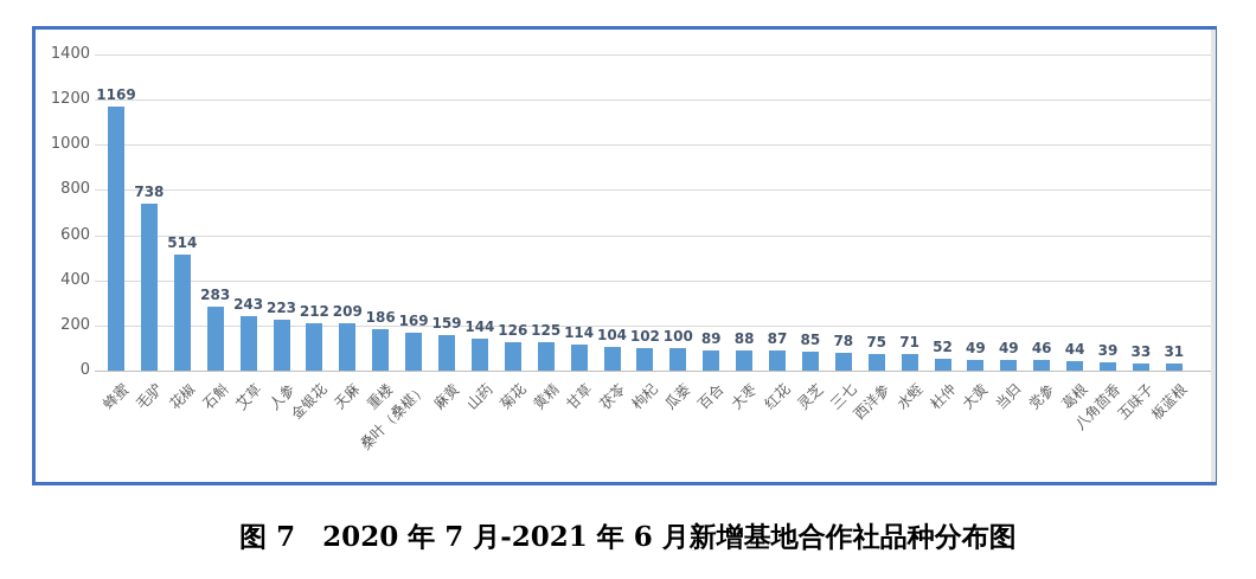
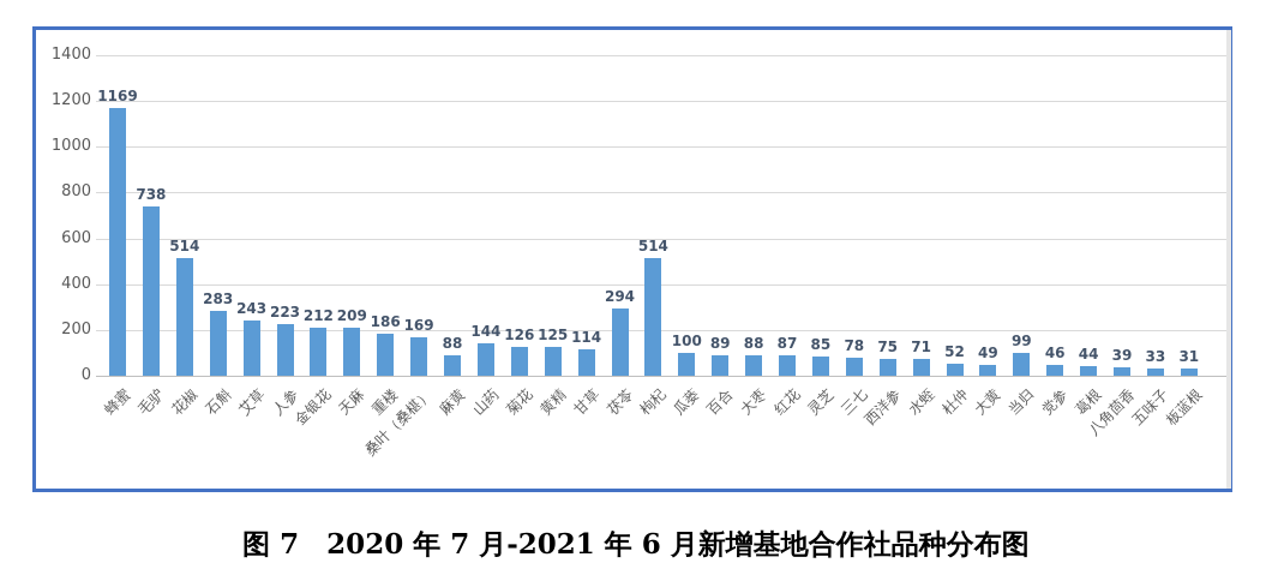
麻黄: 159 -> 88
茯苓: 104 -> 294
枸杞: 102 -> 514
当归: 49 -> 99
